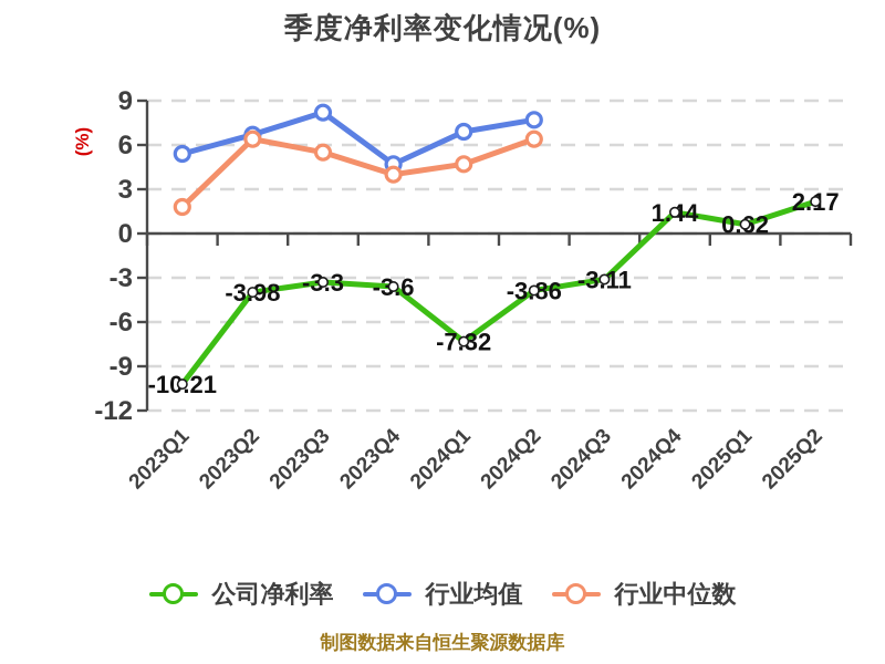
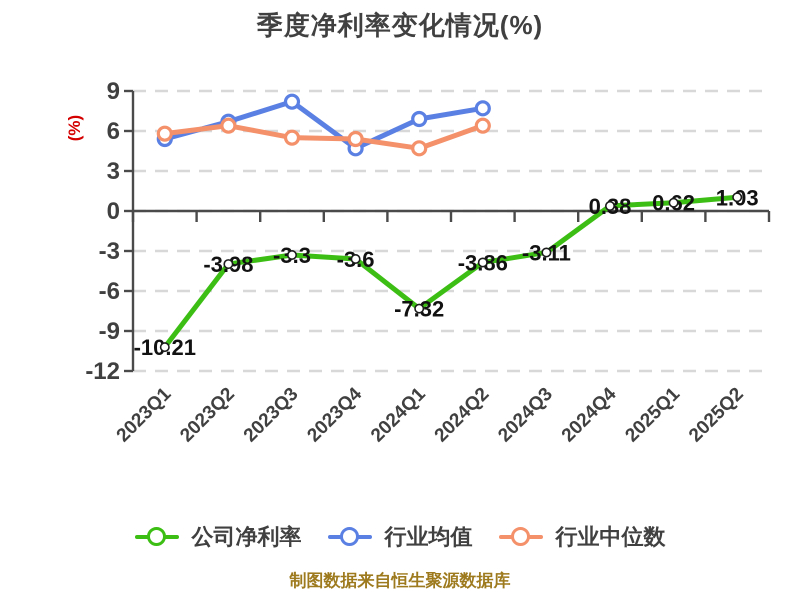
行业中位数/2023Q1: 1.8 -> 5.8
行业中位数/2023Q4: 4.0 -> 5.4
公司净利率/2024Q4: 1.44 -> 0.38
公司净利率/2025Q2: 2.17 -> 1.03
